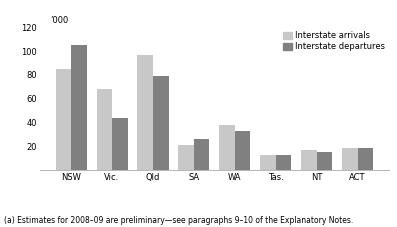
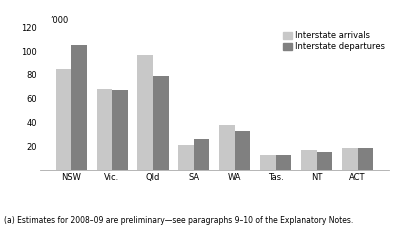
Interstate departures/Vic.: 44 -> 67
